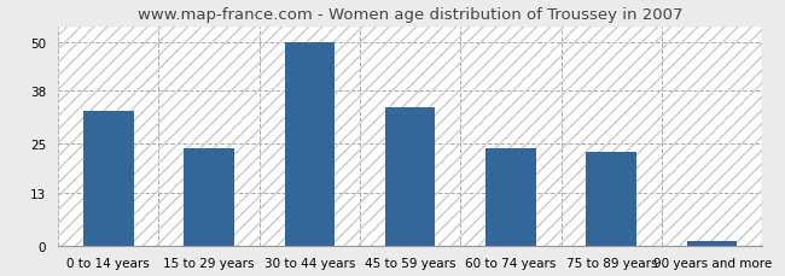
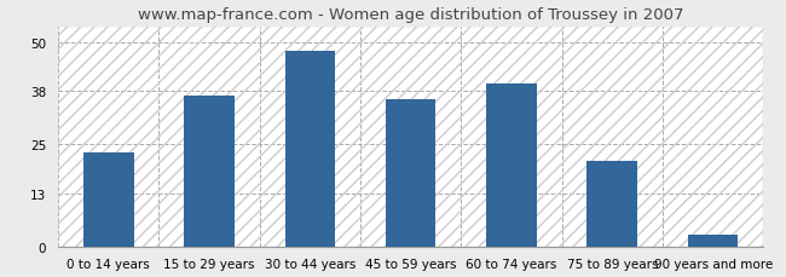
0 to 14 years: 33 -> 23
15 to 29 years: 24 -> 37
30 to 44 years: 50 -> 48
45 to 59 years: 34 -> 36
60 to 74 years: 24 -> 40
75 to 89 years: 23 -> 21
90 years and more: 1 -> 3
